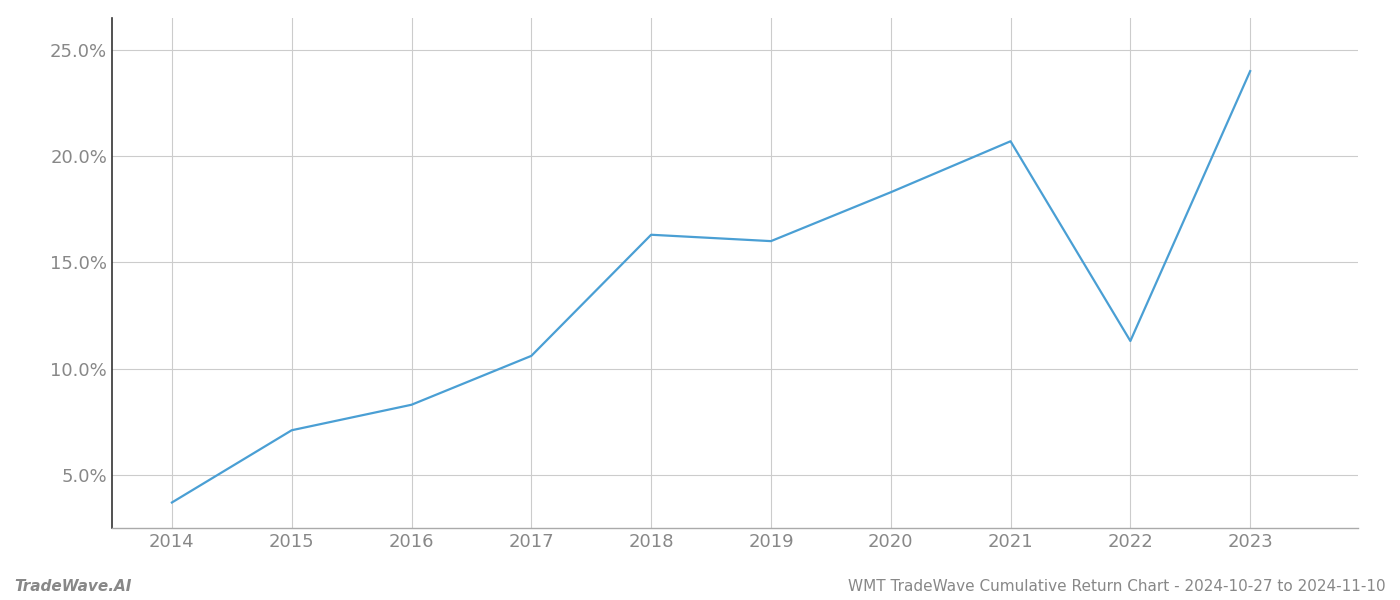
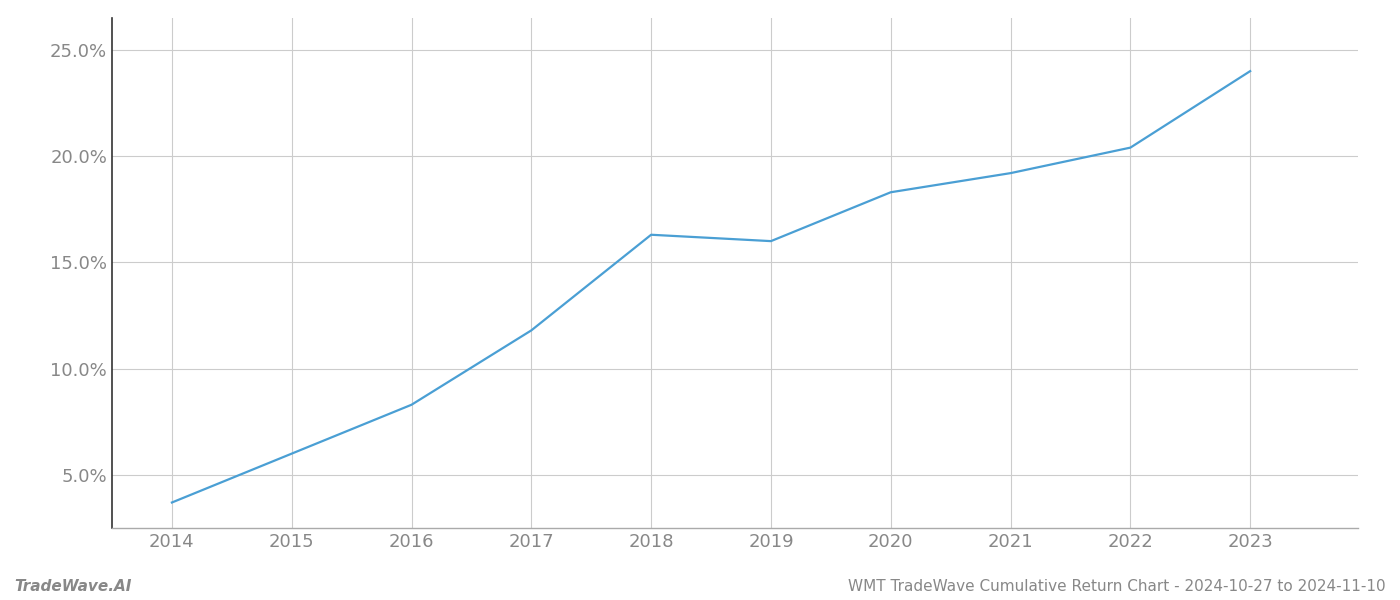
2015: 7.1% -> 6.0%
2017: 10.6% -> 11.8%
2021: 20.7% -> 19.2%
2022: 11.3% -> 20.4%
